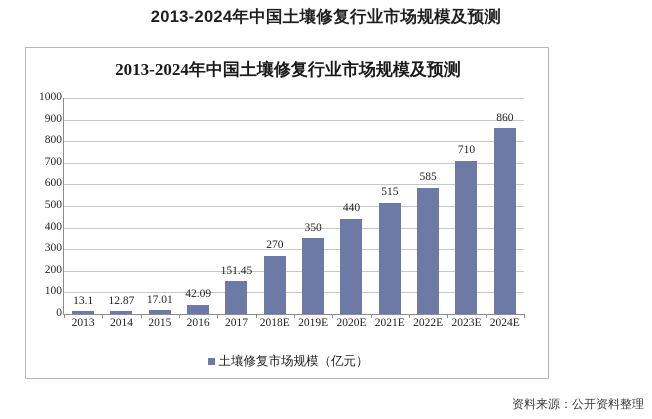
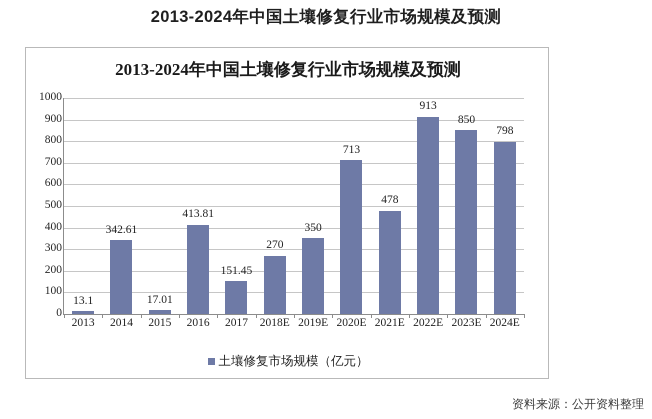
2014: 12.87 -> 342.61
2016: 42.09 -> 413.81
2020E: 440 -> 713
2021E: 515 -> 478
2022E: 585 -> 913
2023E: 710 -> 850
2024E: 860 -> 798
